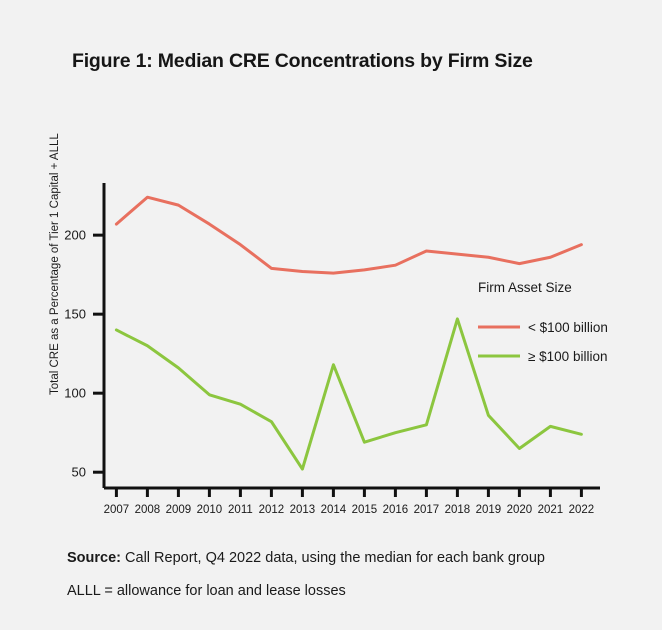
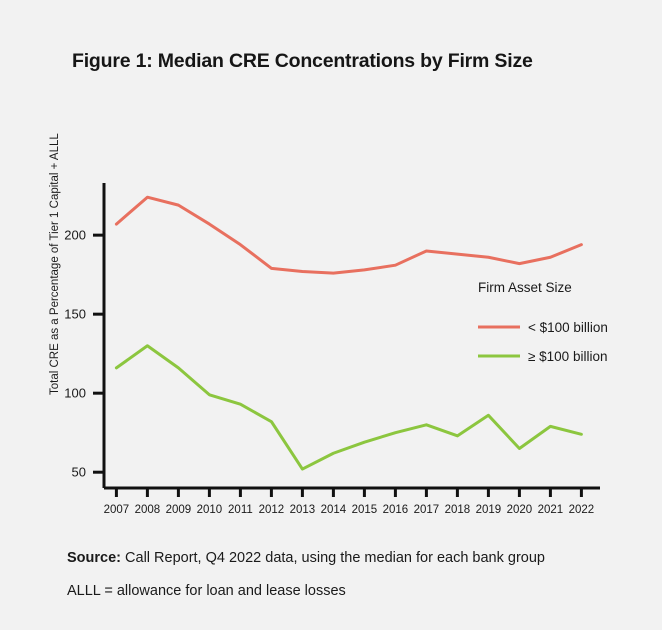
≥ $100 billion/2007: 140 -> 116
≥ $100 billion/2014: 118 -> 62
≥ $100 billion/2018: 147 -> 73
